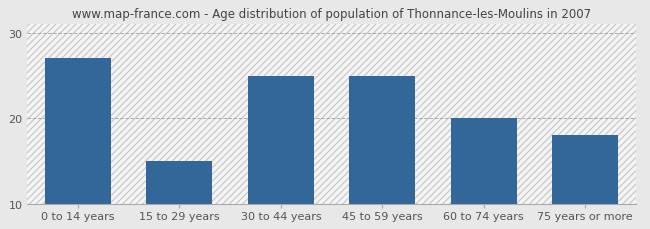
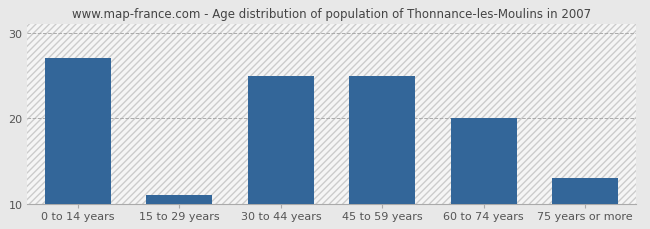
15 to 29 years: 15 -> 11
75 years or more: 18 -> 13
